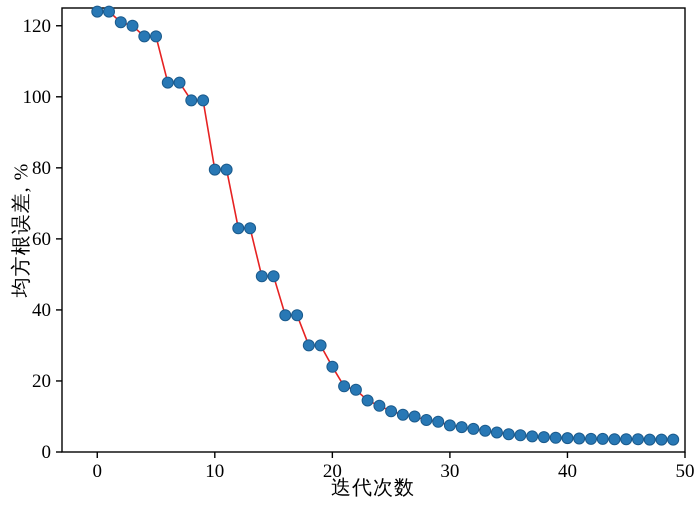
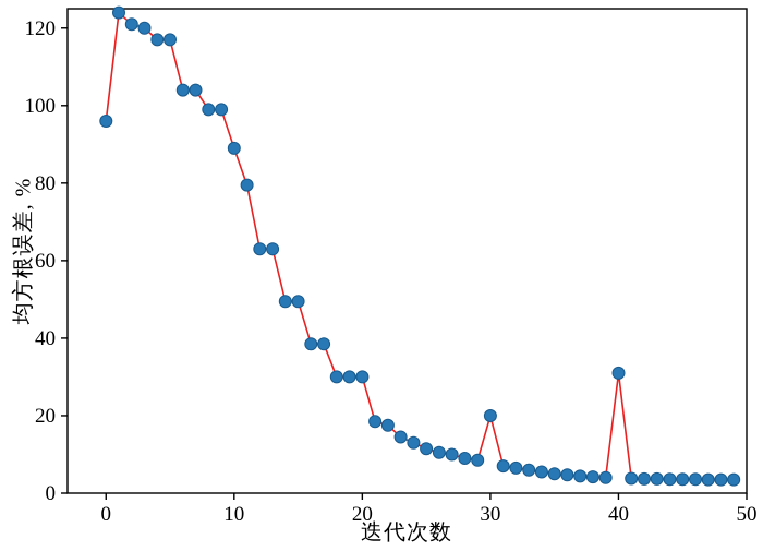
0: 124 -> 96
10: 80 -> 89
20: 24 -> 30
30: 8 -> 20
40: 4 -> 31
